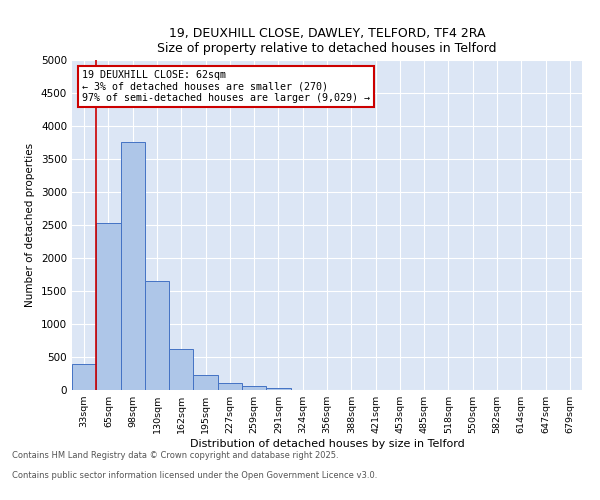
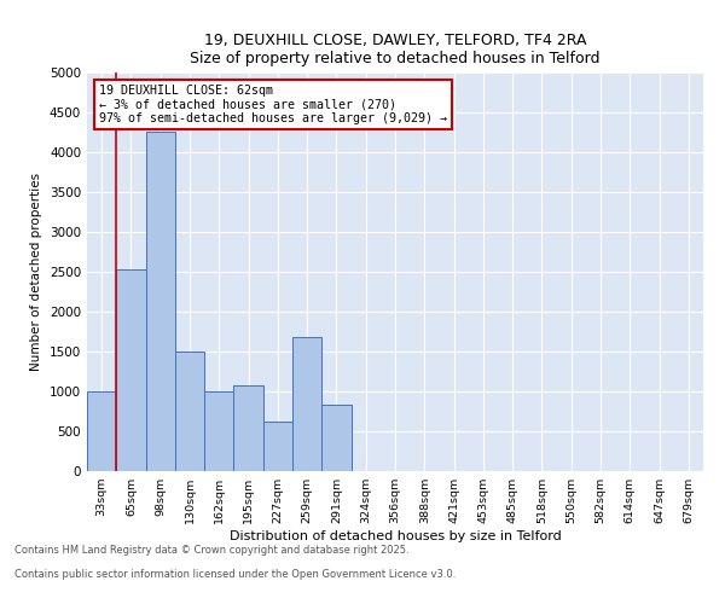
33sqm: 390 -> 1000
98sqm: 3760 -> 4260
130sqm: 1650 -> 1500
162sqm: 620 -> 1000
195sqm: 230 -> 1080
227sqm: 100 -> 620
259sqm: 60 -> 1680
291sqm: 30 -> 840
